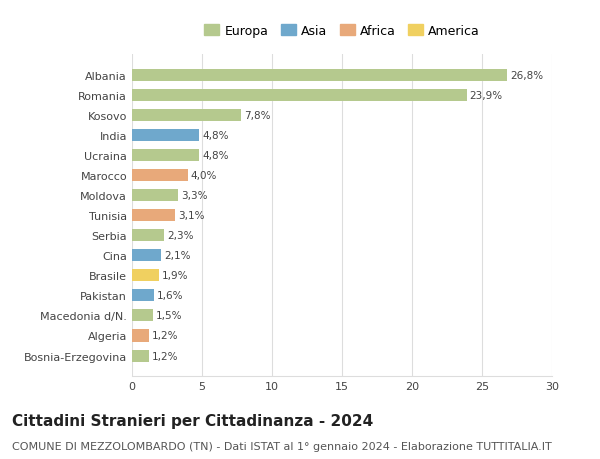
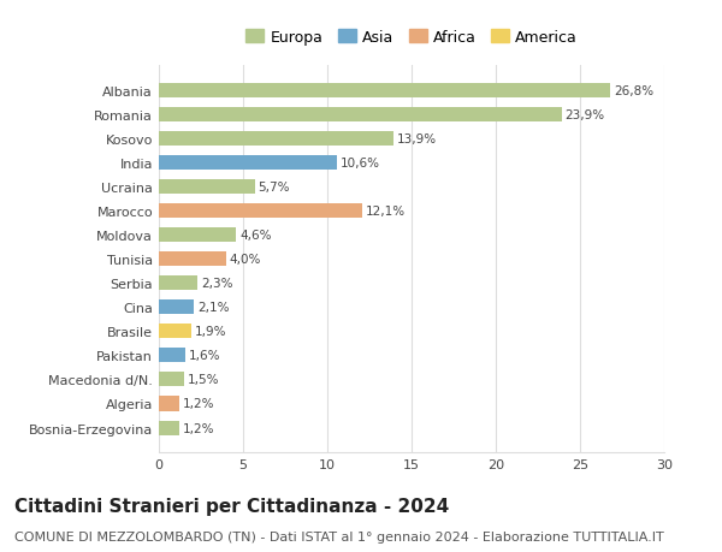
Kosovo: 7,8% -> 13,9%
India: 4,8% -> 10,6%
Ucraina: 4,8% -> 5,7%
Marocco: 4,0% -> 12,1%
Moldova: 3,3% -> 4,6%
Tunisia: 3,1% -> 4,0%
